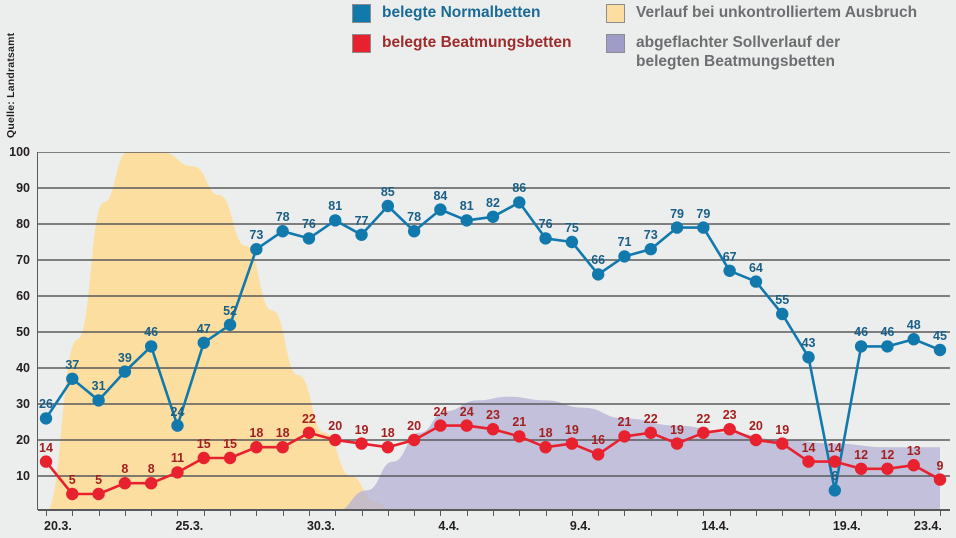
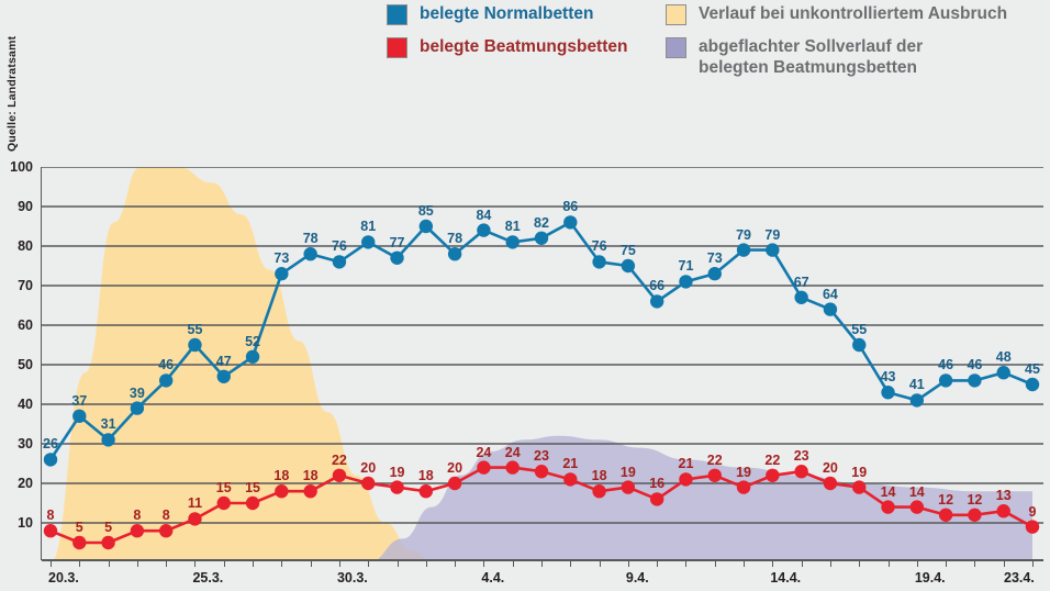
belegte Beatmungsbetten/20.3.: 14 -> 8
belegte Normalbetten/25.3.: 24 -> 55
belegte Normalbetten/19.4.: 6 -> 41
